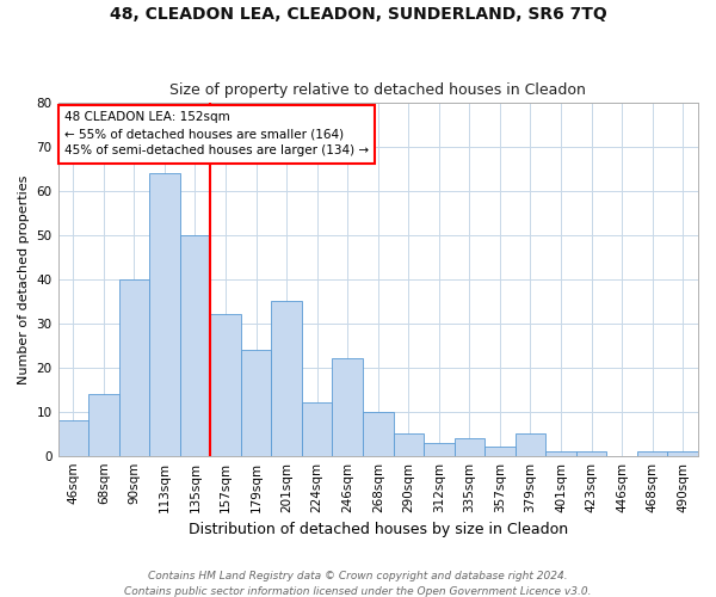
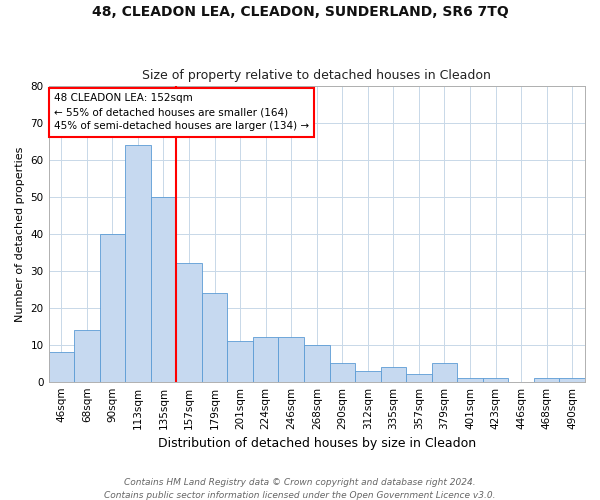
201sqm: 35 -> 11
246sqm: 22 -> 12
